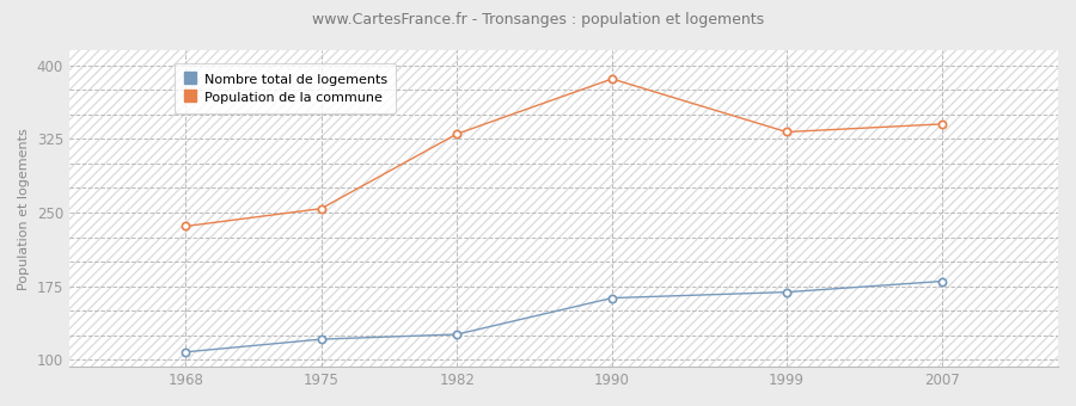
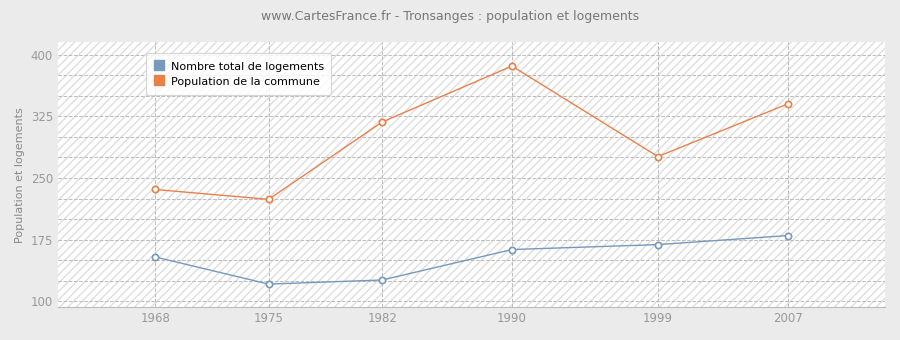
Nombre total de logements/1968: 108 -> 154
Population de la commune/1975: 254 -> 224
Population de la commune/1982: 330 -> 318
Population de la commune/1999: 332 -> 276
